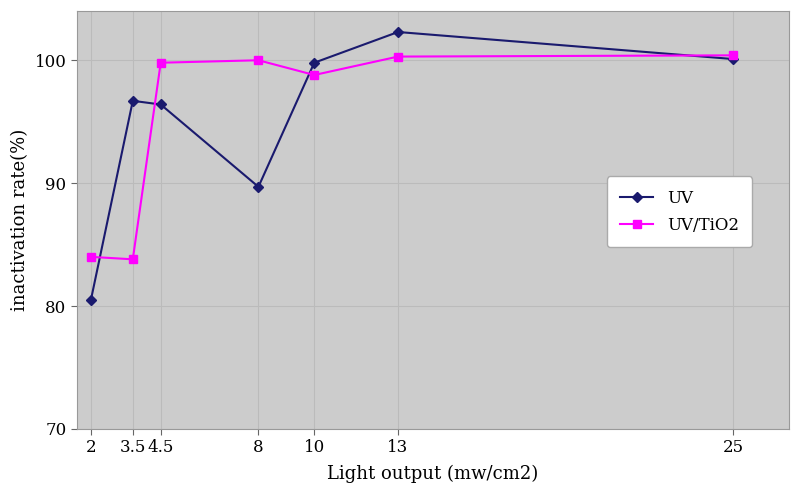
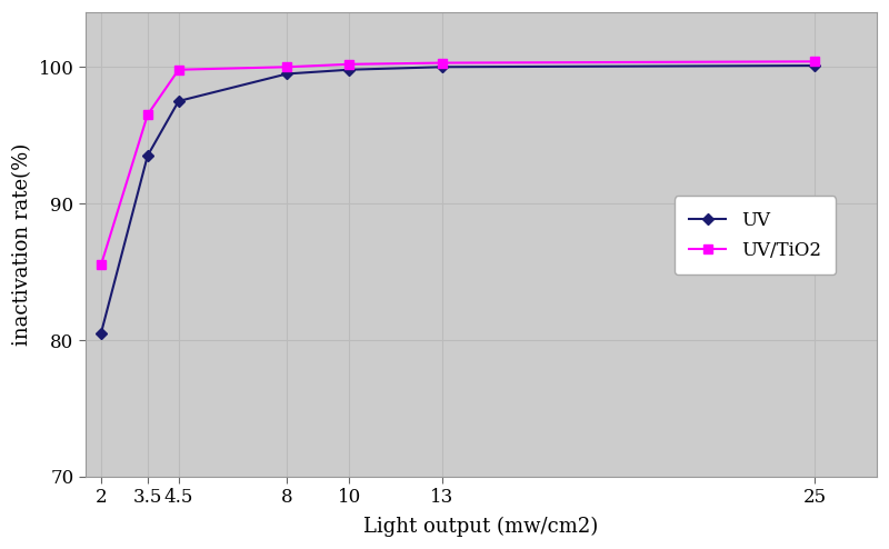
UV/TiO2/2: 84.0 -> 85.5
UV/3.5: 96.7 -> 93.5
UV/TiO2/3.5: 83.8 -> 96.5
UV/4.5: 96.4 -> 97.5
UV/8: 89.7 -> 99.5
UV/TiO2/10: 98.8 -> 100.2
UV/13: 102.3 -> 100.0
